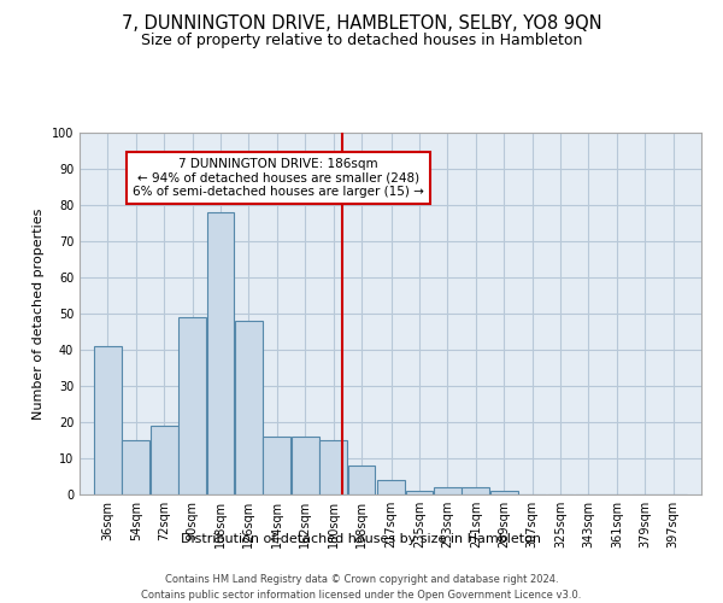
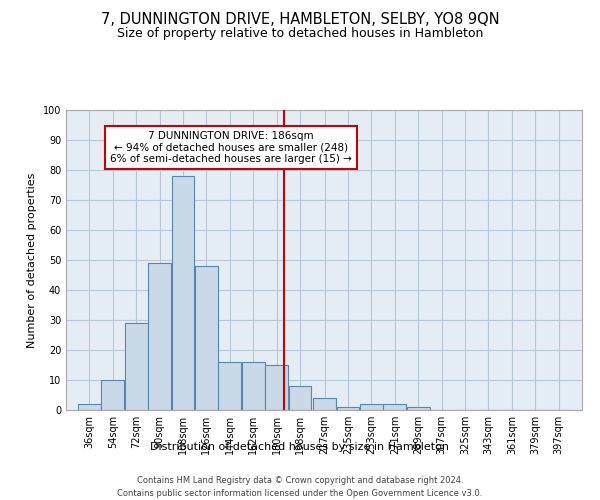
36sqm: 41 -> 2
54sqm: 15 -> 10
72sqm: 19 -> 29
